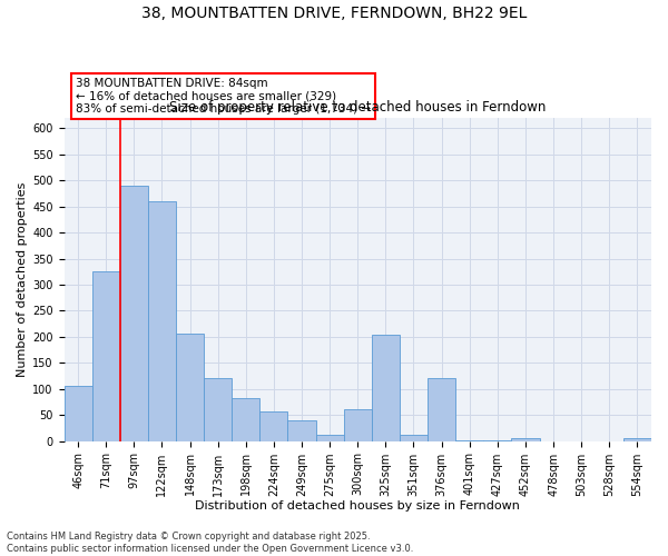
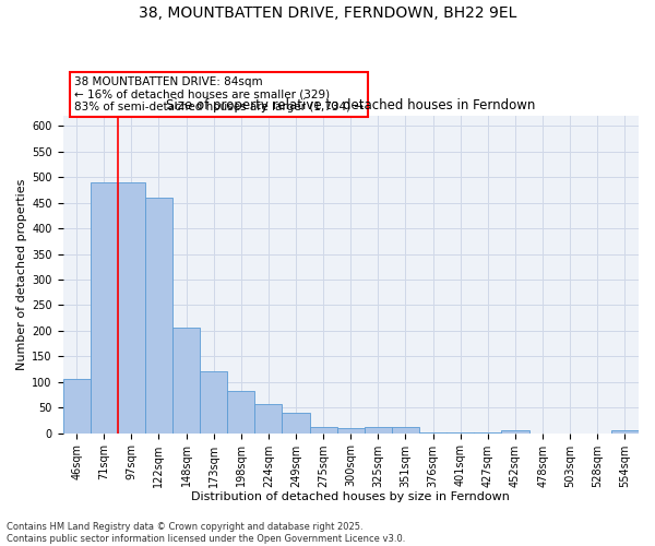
71sqm: 325 -> 490
300sqm: 60 -> 10
325sqm: 205 -> 11
376sqm: 120 -> 2
